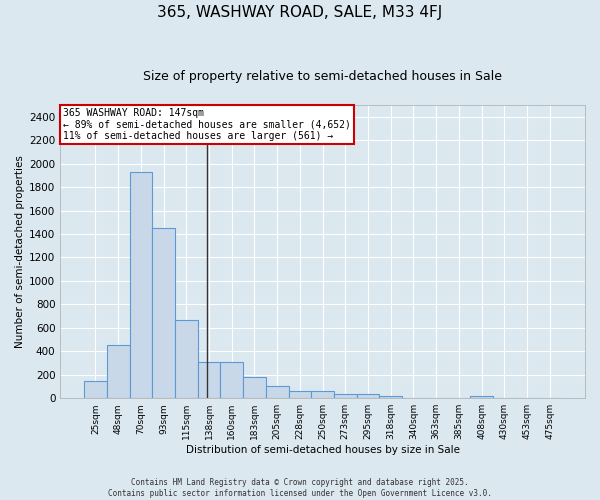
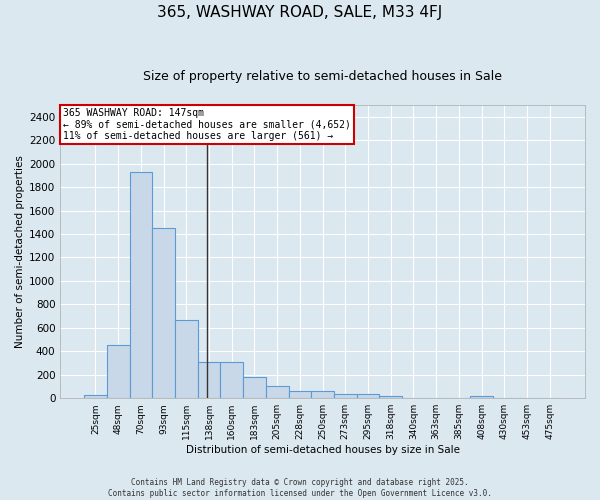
25sqm: 150 -> 20
